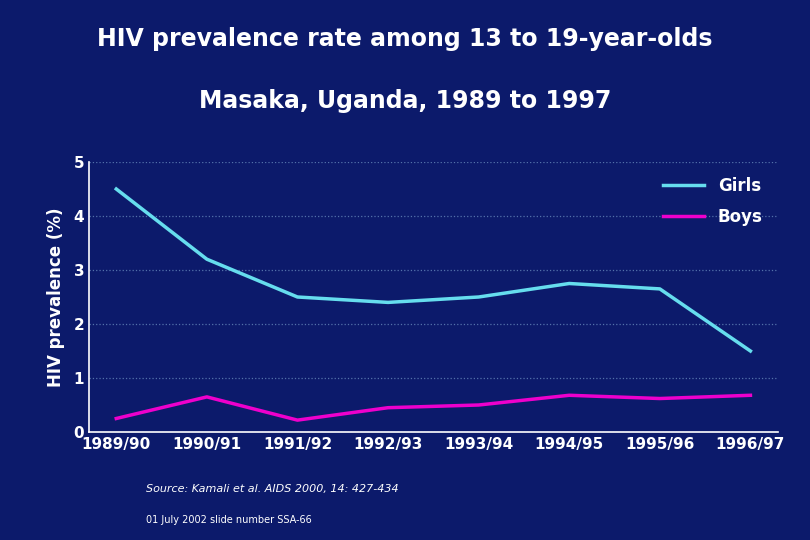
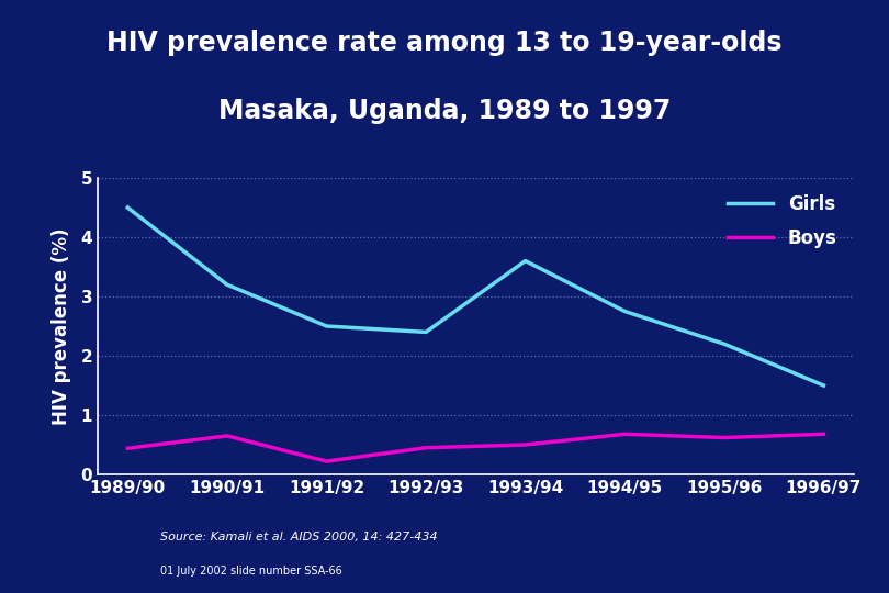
Boys/1989/90: 0.25 -> 0.44
Girls/1993/94: 2.50 -> 3.60
Girls/1995/96: 2.65 -> 2.20
